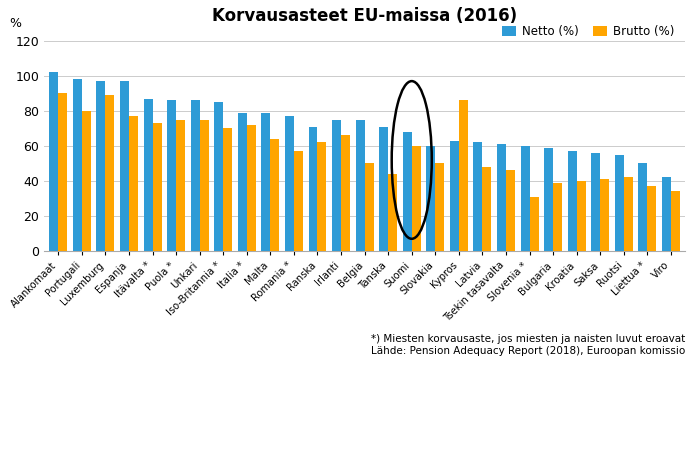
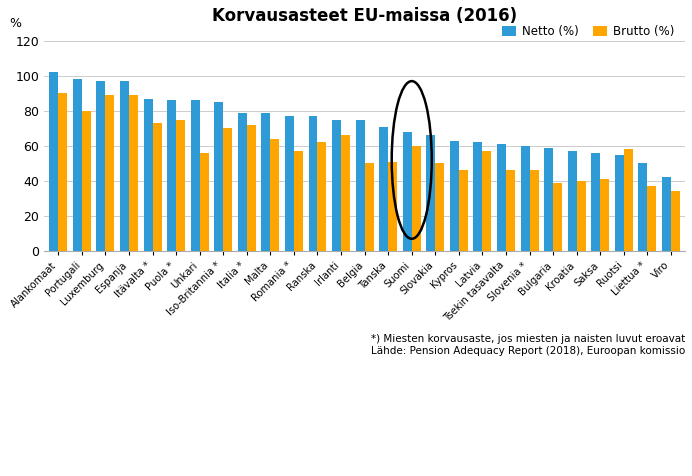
Brutto (%)/Espanja: 77 -> 89
Brutto (%)/Unkari: 75 -> 56
Netto (%)/Ranska: 71 -> 77
Brutto (%)/Tanska: 44 -> 51
Netto (%)/Slovakia: 60 -> 66
Brutto (%)/Kypros: 86 -> 46
Brutto (%)/Latvia: 48 -> 57
Brutto (%)/Slovenia *: 31 -> 46
Brutto (%)/Ruotsi: 42 -> 58
